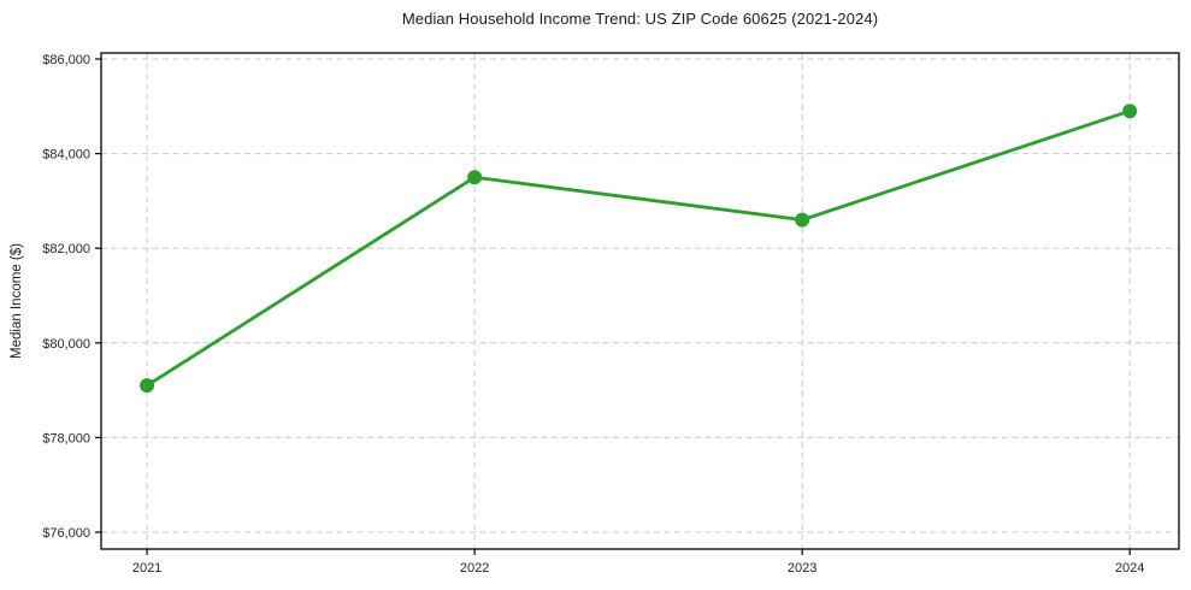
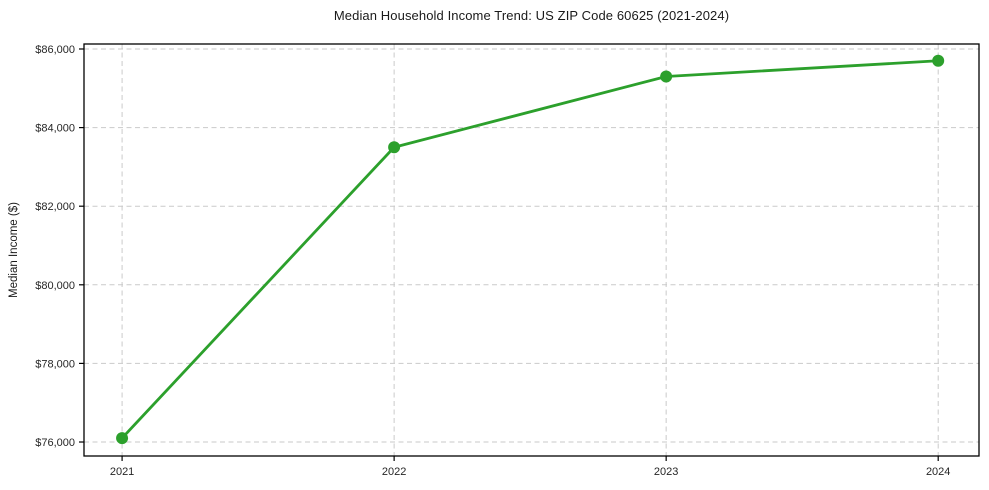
2021: $79100 -> $76100
2023: $82600 -> $85300
2024: $84900 -> $85700
